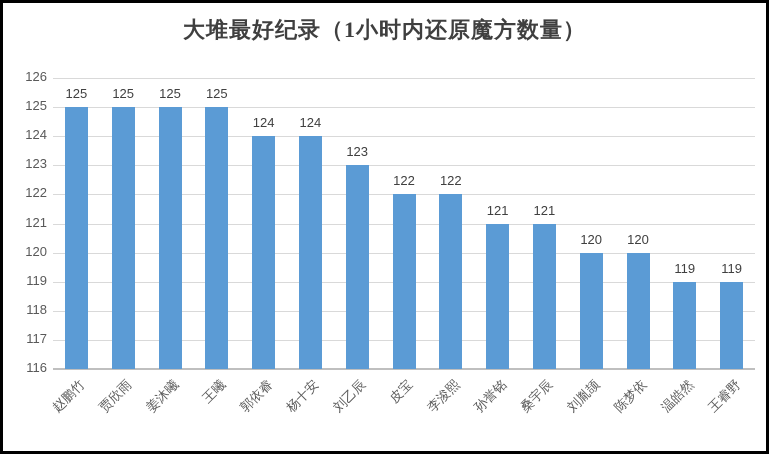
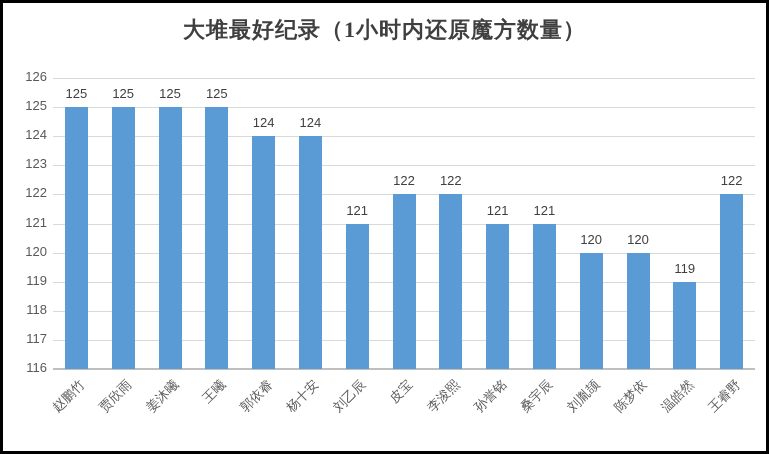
刘乙辰: 123 -> 121
王睿野: 119 -> 122
